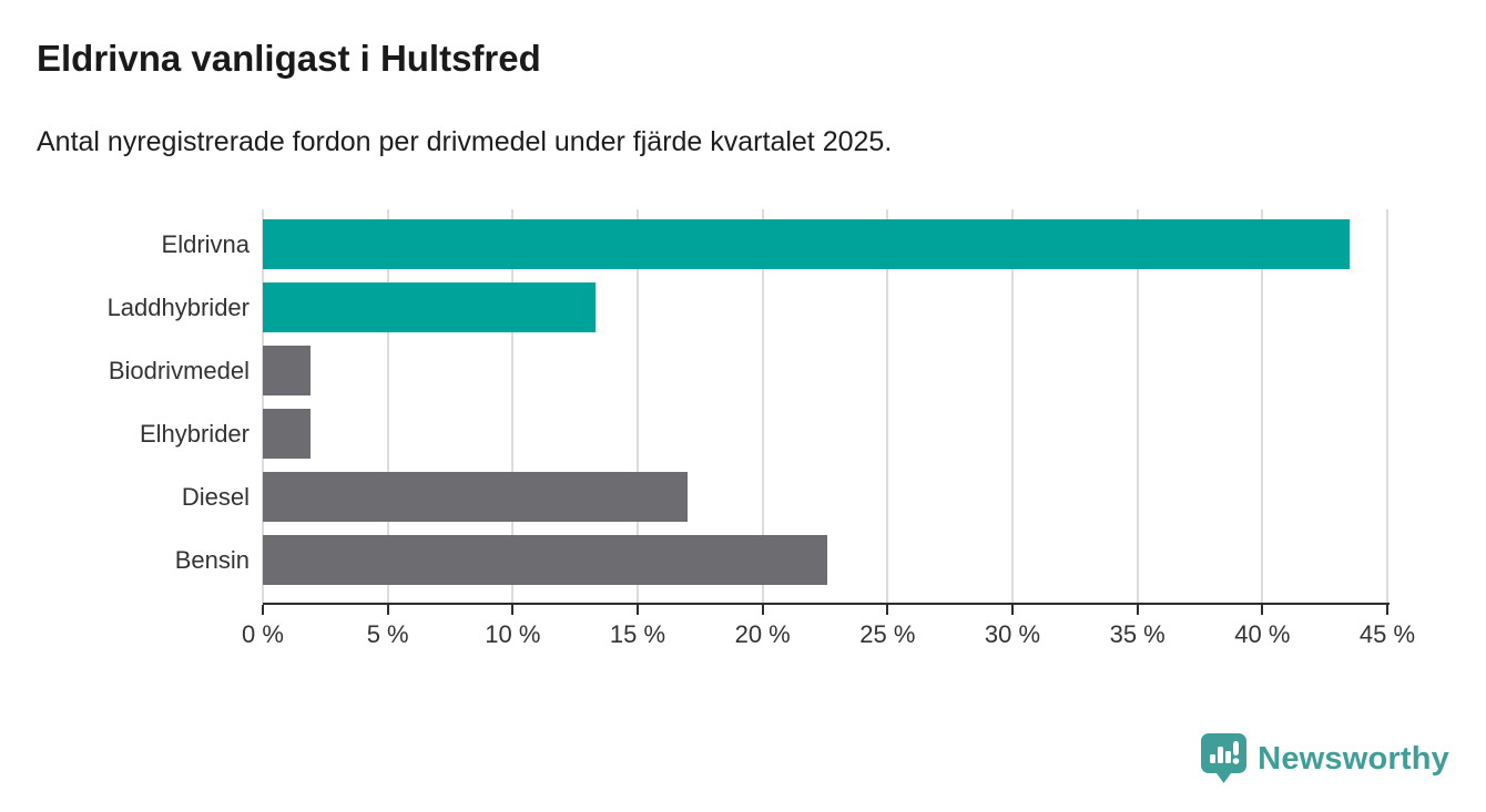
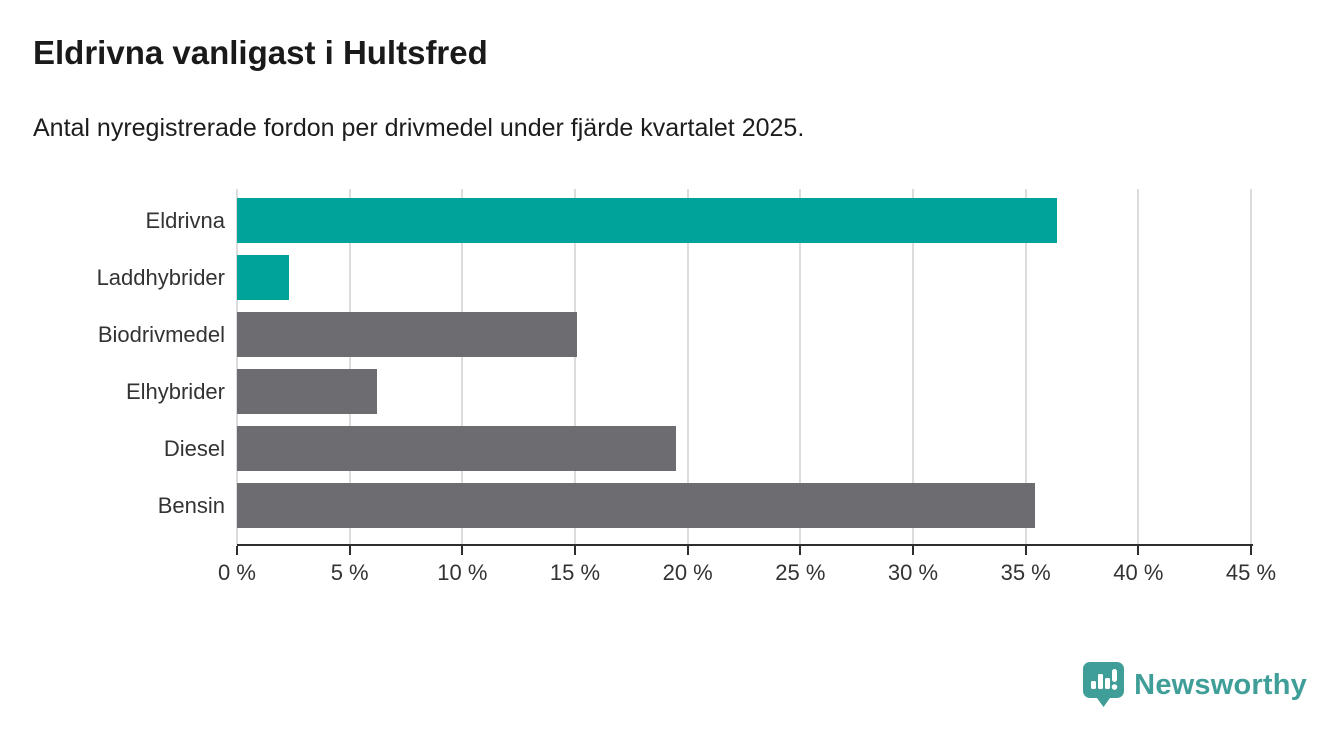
Eldrivna: 43.5% -> 36.4%
Laddhybrider: 13.3% -> 2.3%
Biodrivmedel: 1.9% -> 15.1%
Elhybrider: 1.9% -> 6.2%
Diesel: 17.0% -> 19.5%
Bensin: 22.6% -> 35.4%
